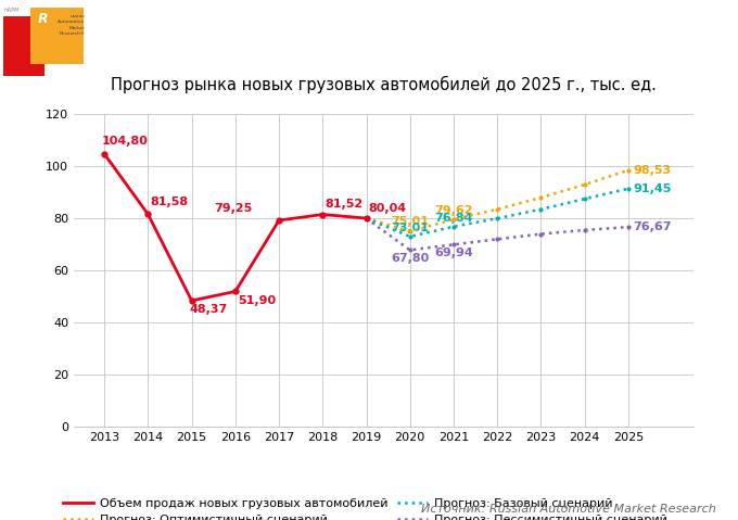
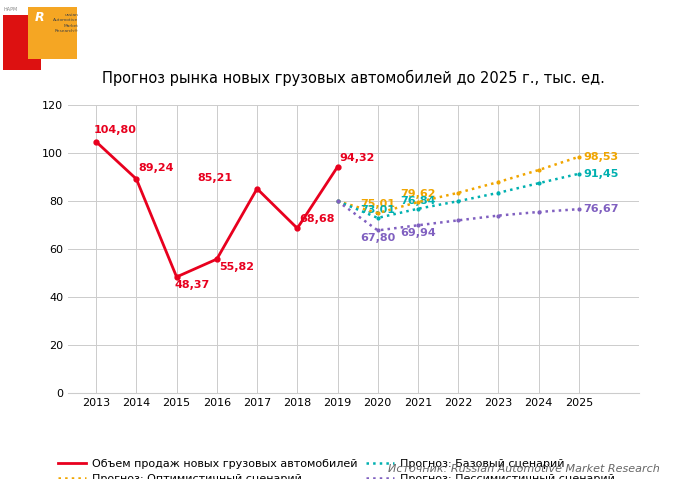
Объем продаж новых грузовых автомобилей/2014: 81,58 -> 89,24
Объем продаж новых грузовых автомобилей/2016: 51,90 -> 55,82
Объем продаж новых грузовых автомобилей/2017: 79,25 -> 85,21
Объем продаж новых грузовых автомобилей/2018: 81,52 -> 68,68
Объем продаж новых грузовых автомобилей/2019: 80,04 -> 94,32
